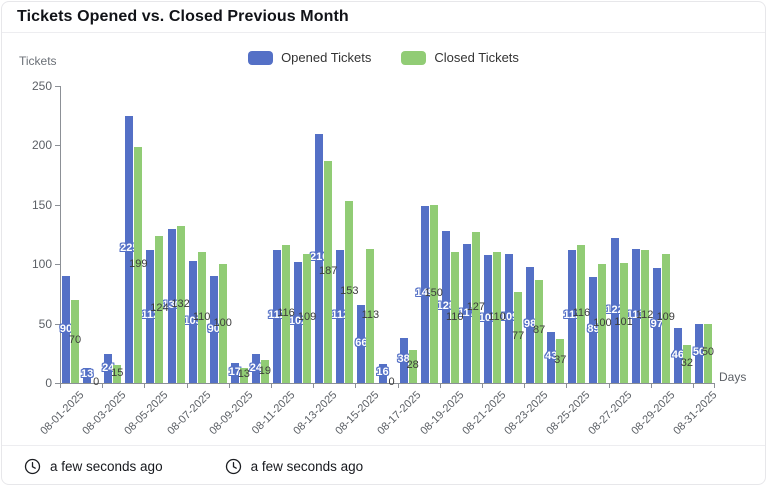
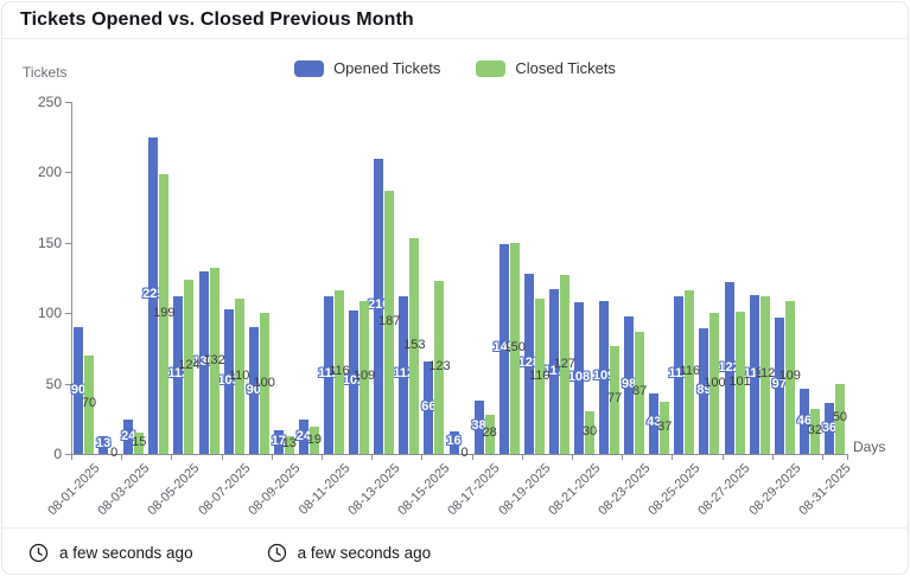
Closed Tickets/08-15-2025: 113 -> 123
Closed Tickets/08-21-2025: 110 -> 30
Opened Tickets/08-31-2025: 50 -> 36
